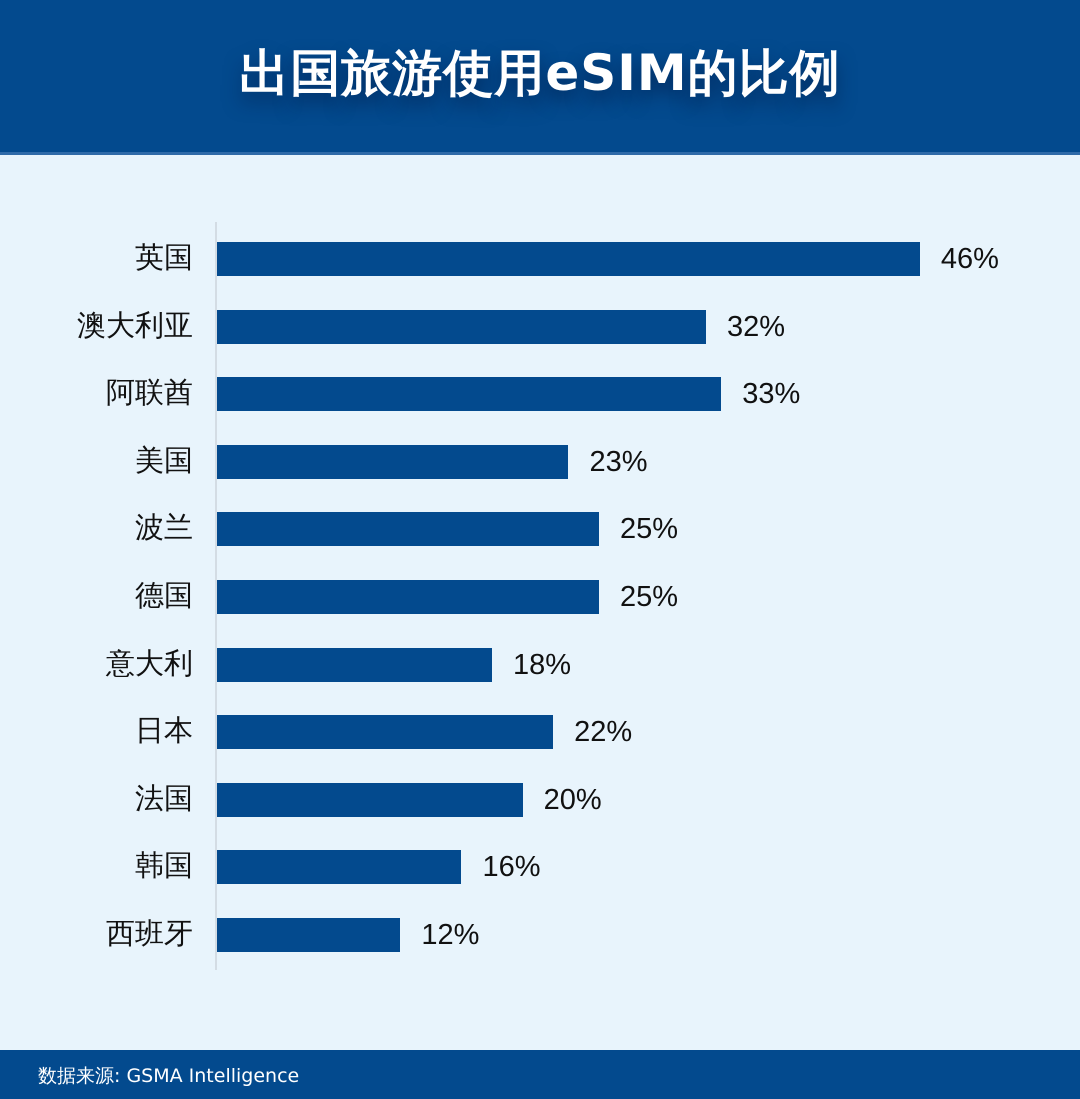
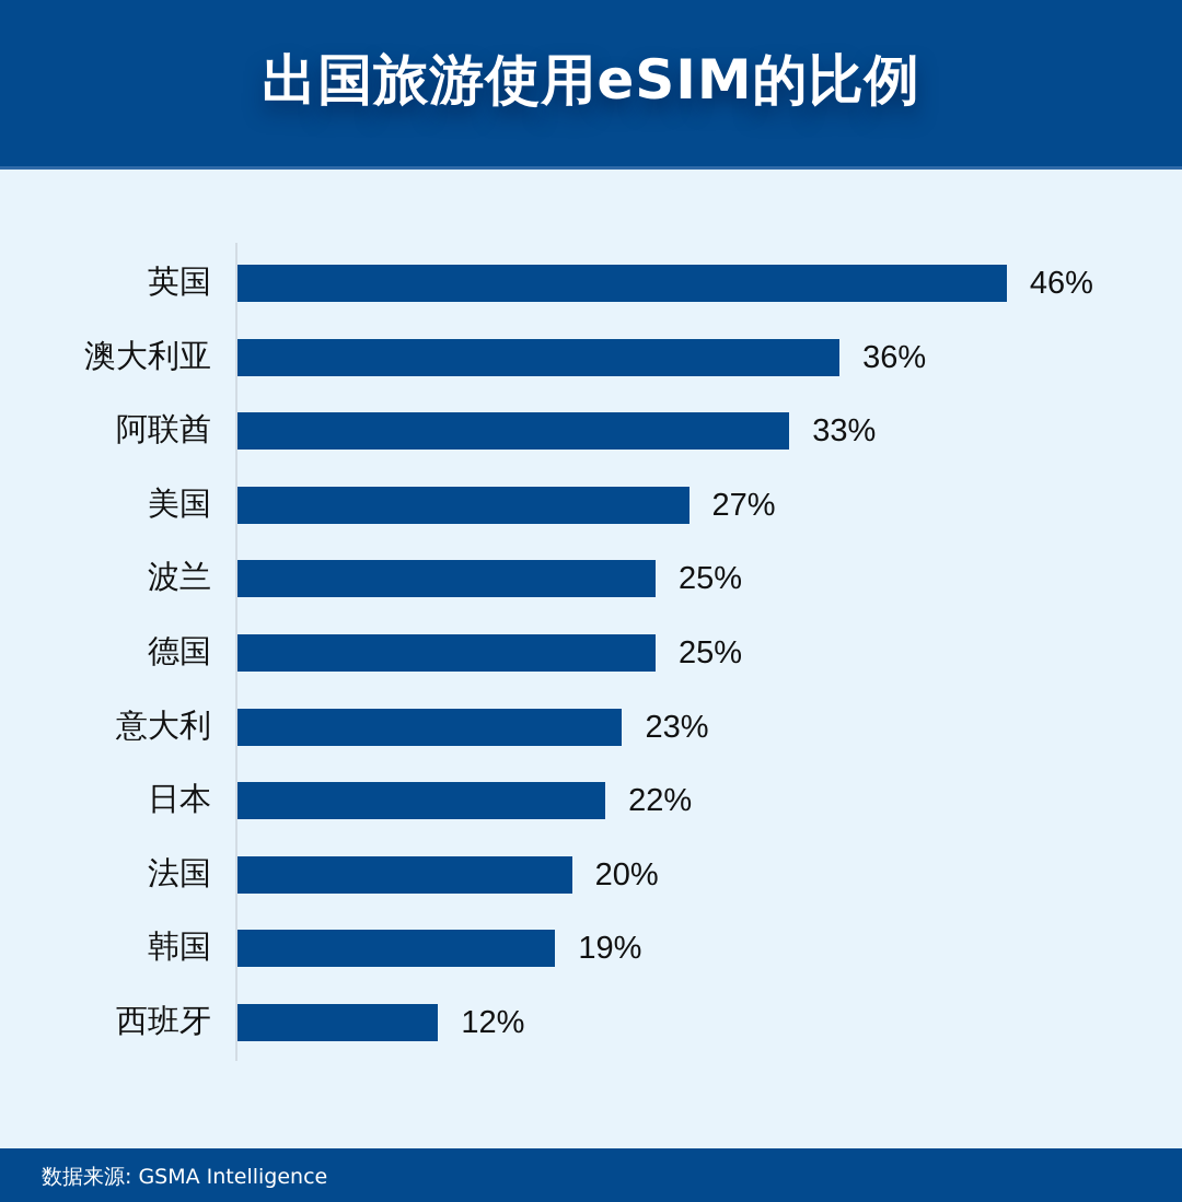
澳大利亚: 32% -> 36%
美国: 23% -> 27%
意大利: 18% -> 23%
韩国: 16% -> 19%
